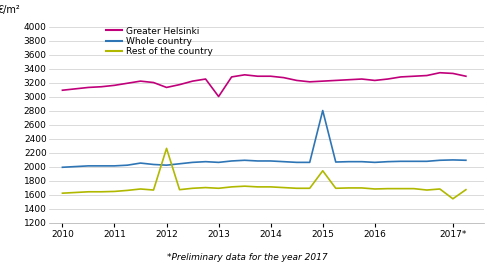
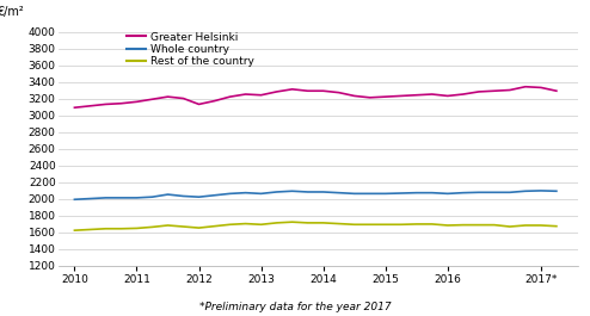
Rest of the country/2012: 2260 -> 1650
Greater Helsinki/2013: 3000 -> 3240
Whole country/2015: 2800 -> 2060
Rest of the country/2015: 1940 -> 1690
Rest of the country/2017*: 1540 -> 1680
